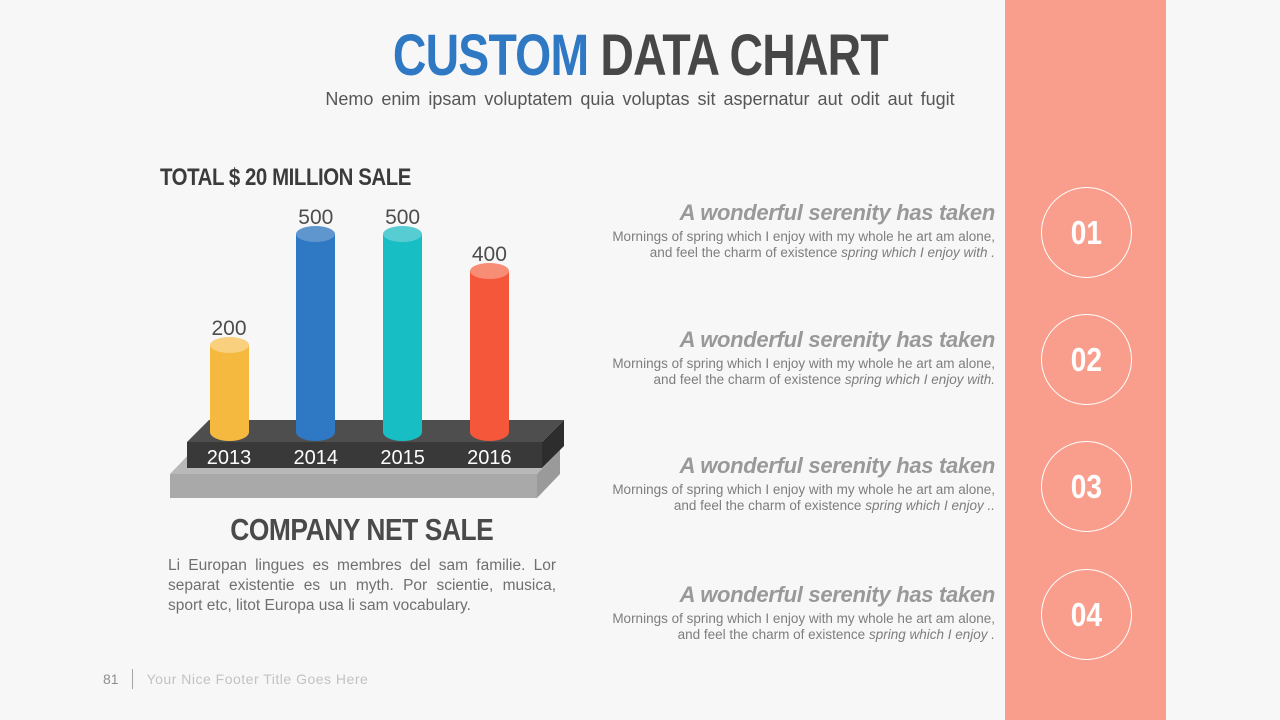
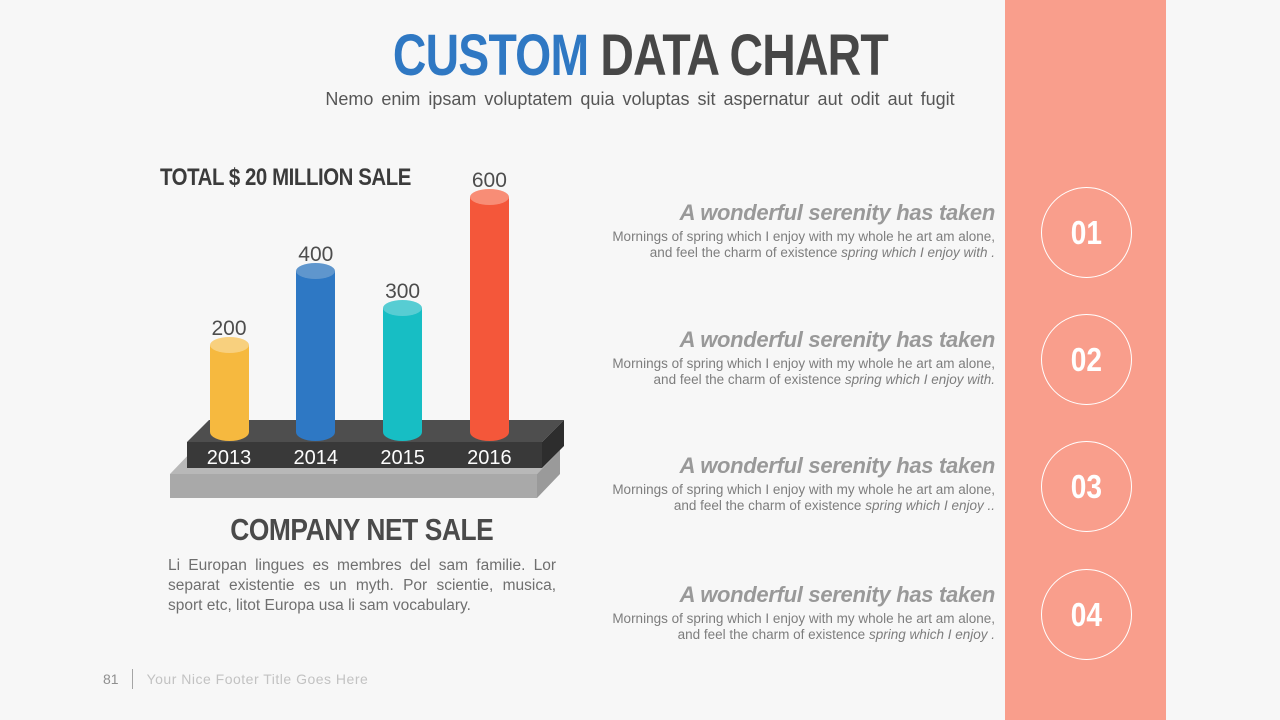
2014: 500 -> 400
2015: 500 -> 300
2016: 400 -> 600
